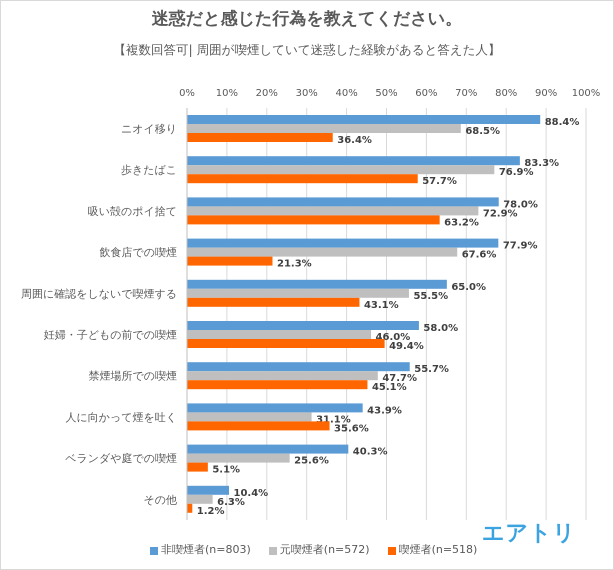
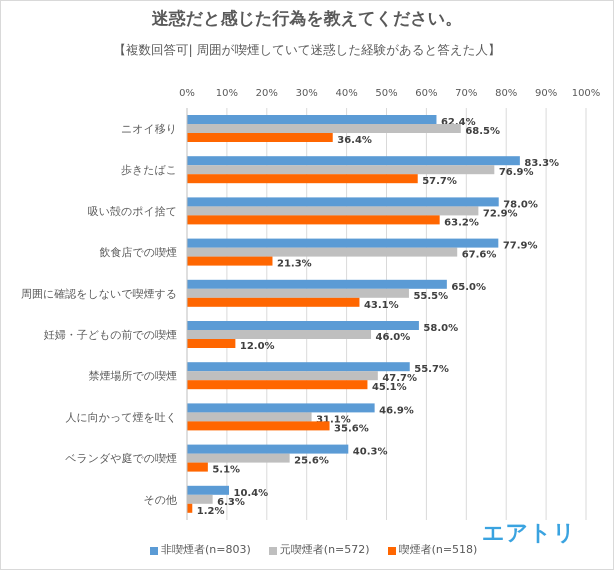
非喫煙者(n=803)/ニオイ移り: 88.4% -> 62.4%
喫煙者(n=518)/妊婦・子どもの前での喫煙: 49.4% -> 12.0%
非喫煙者(n=803)/人に向かって煙を吐く: 43.9% -> 46.9%
